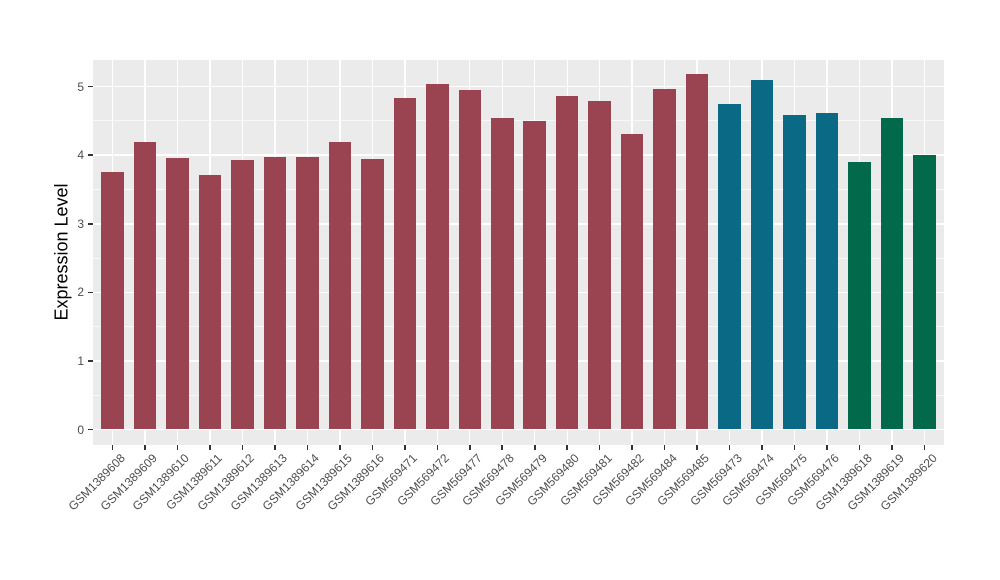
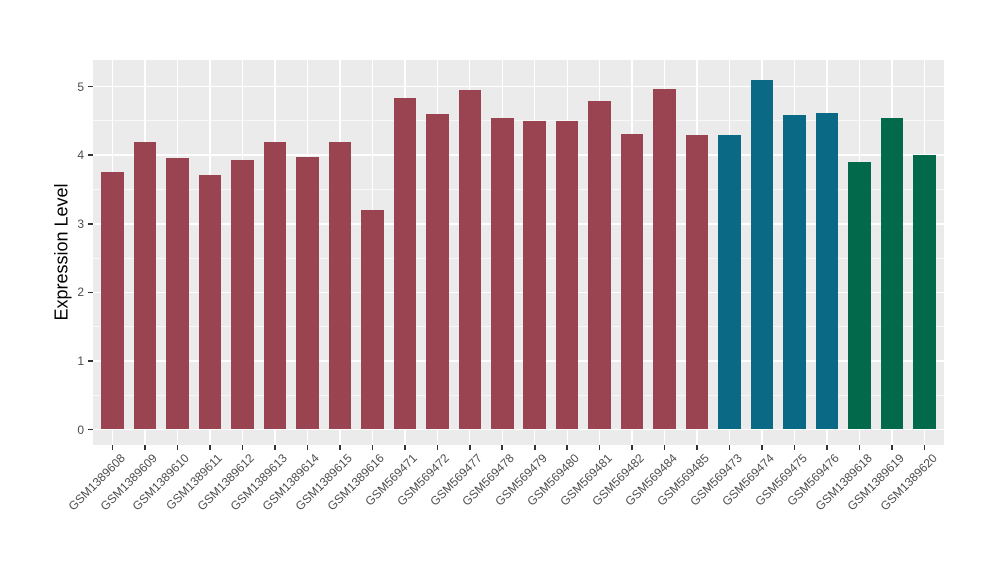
GSM1389613: 4.0 -> 4.2
GSM1389616: 3.9 -> 3.2
GSM569472: 5.0 -> 4.6
GSM569480: 4.9 -> 4.5
GSM569485: 5.2 -> 4.3
GSM569473: 4.8 -> 4.3
